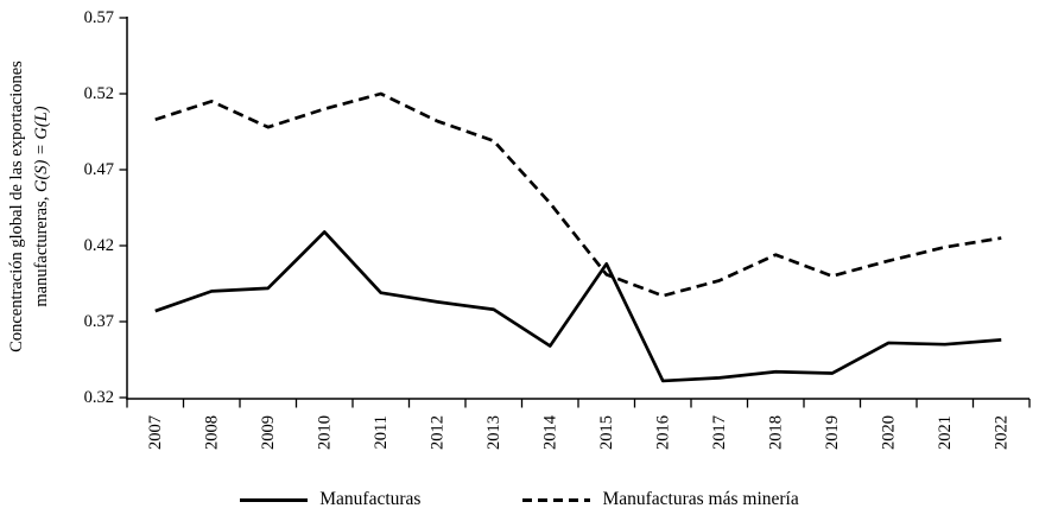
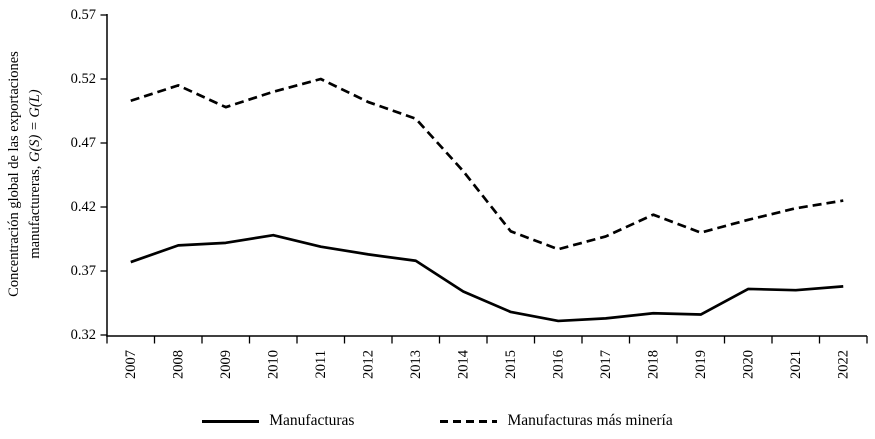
Manufacturas/2010: 0.429 -> 0.398
Manufacturas/2015: 0.408 -> 0.338
